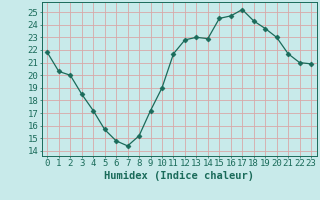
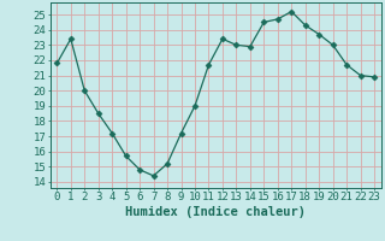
1: 20.3 -> 23.4
12: 22.8 -> 23.4
